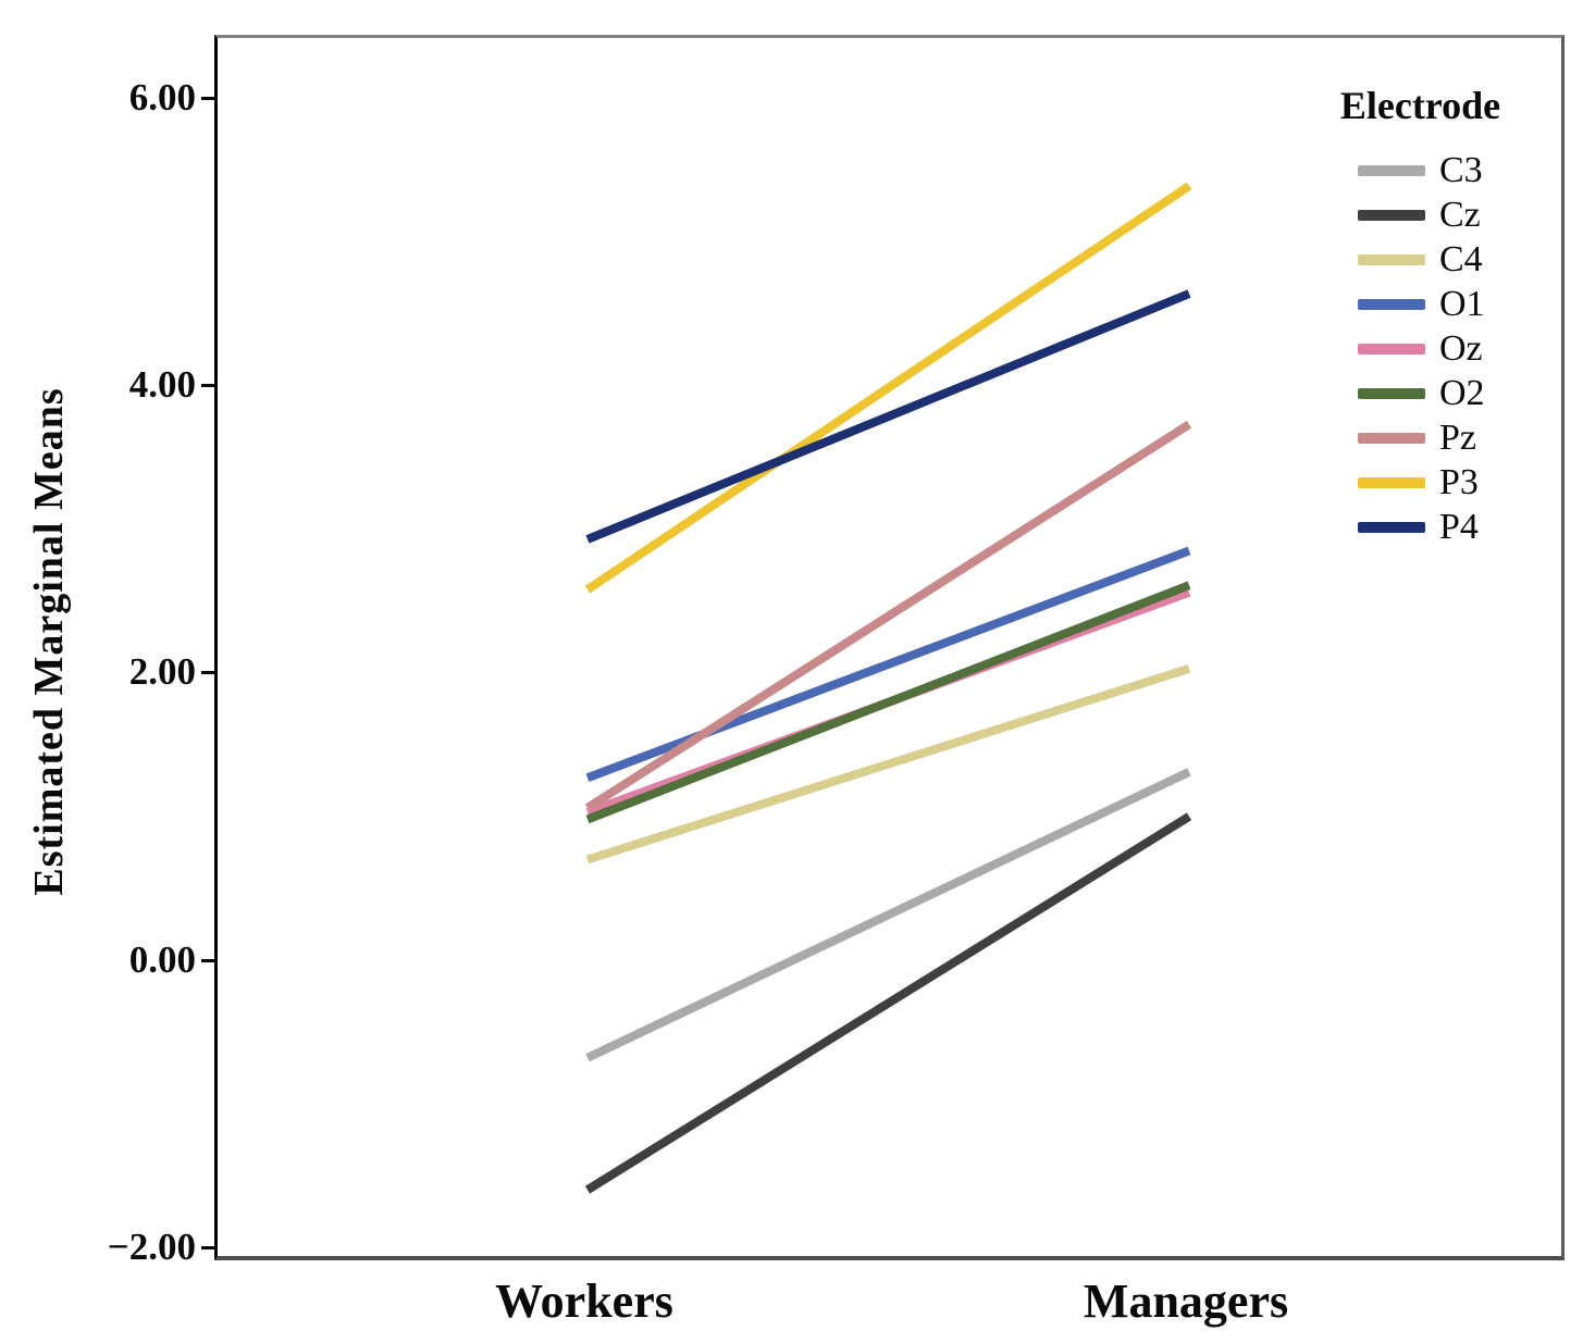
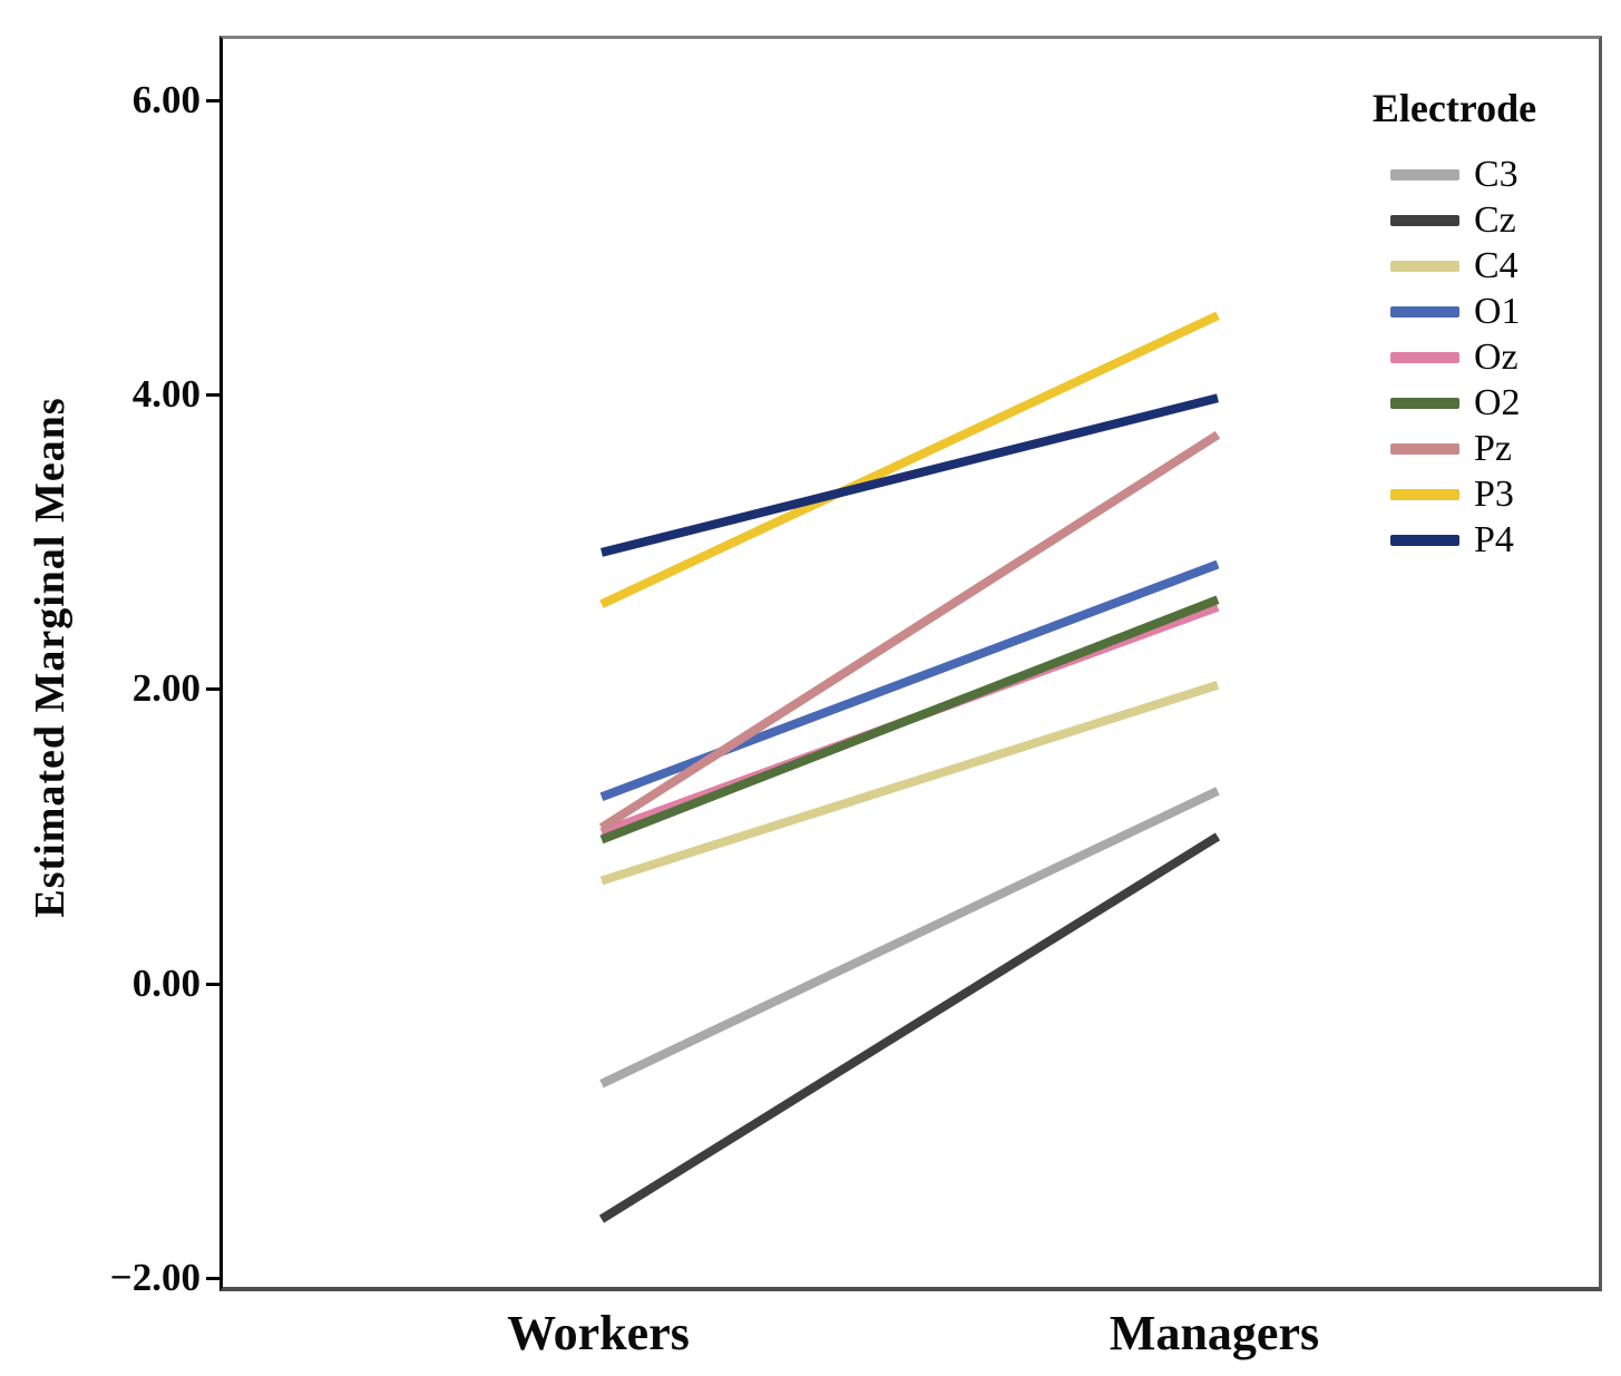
P3/Managers: 5.41 -> 4.56
P4/Managers: 4.66 -> 4.00
